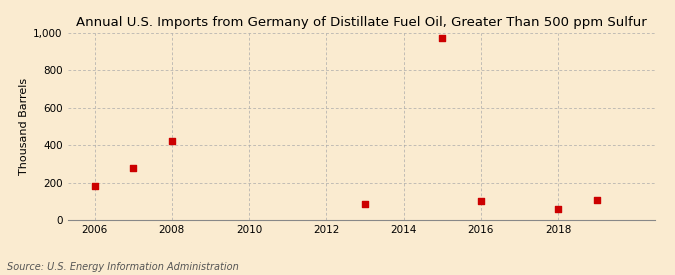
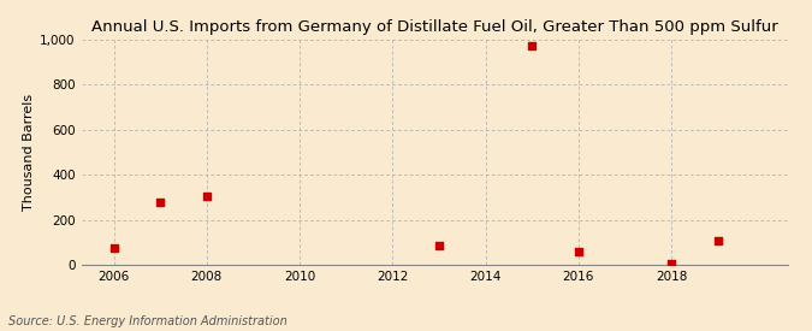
2006: 180 -> 80
2008: 420 -> 300
2016: 100 -> 60
2018: 60 -> 0
